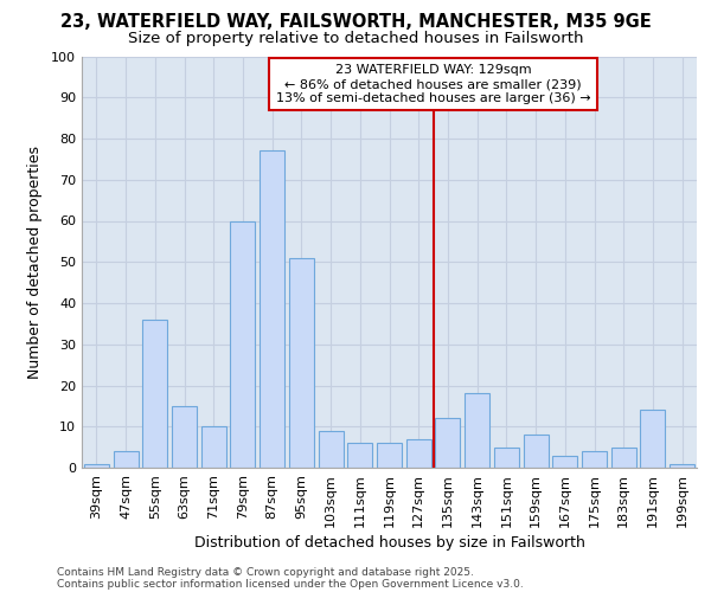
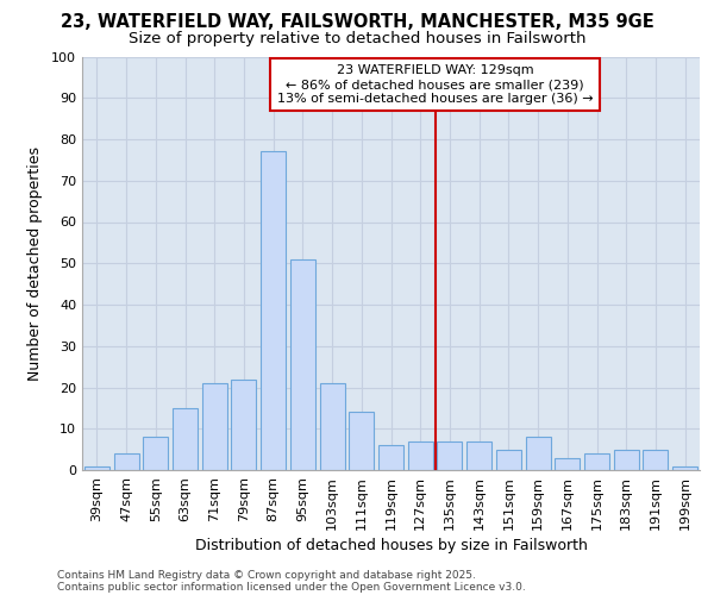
55sqm: 36 -> 8
71sqm: 10 -> 21
79sqm: 60 -> 22
103sqm: 9 -> 21
111sqm: 6 -> 14
135sqm: 12 -> 7
143sqm: 18 -> 7
191sqm: 14 -> 5
